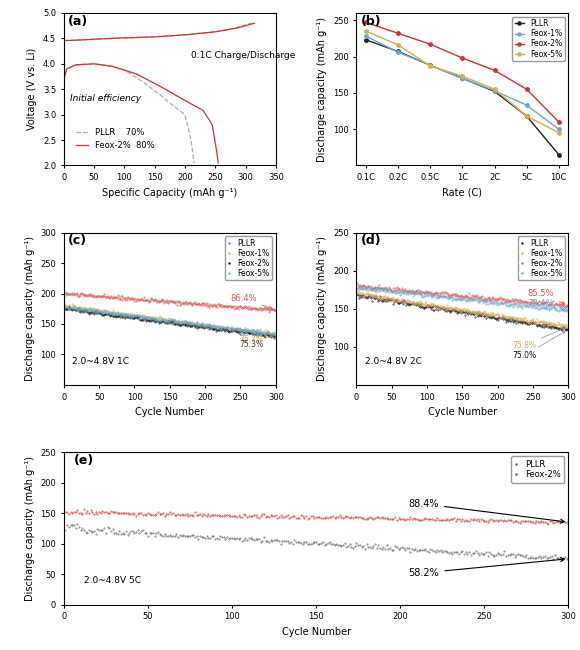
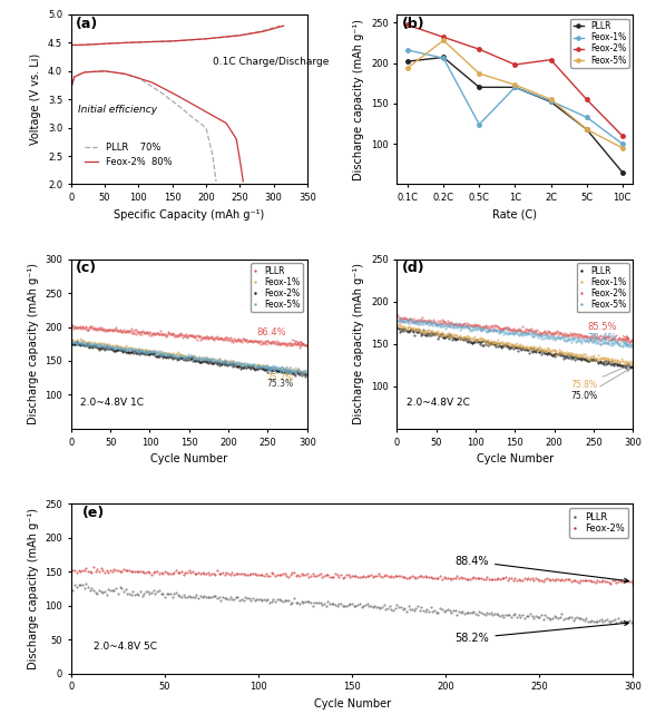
PLLR/0.1C: 223 -> 202
Feox-1%/0.1C: 228 -> 216
Feox-5%/0.1C: 235 -> 194
Feox-5%/0.2C: 216 -> 228
PLLR/0.5C: 188 -> 170
Feox-1%/0.5C: 188 -> 124
Feox-2%/2C: 181 -> 204
